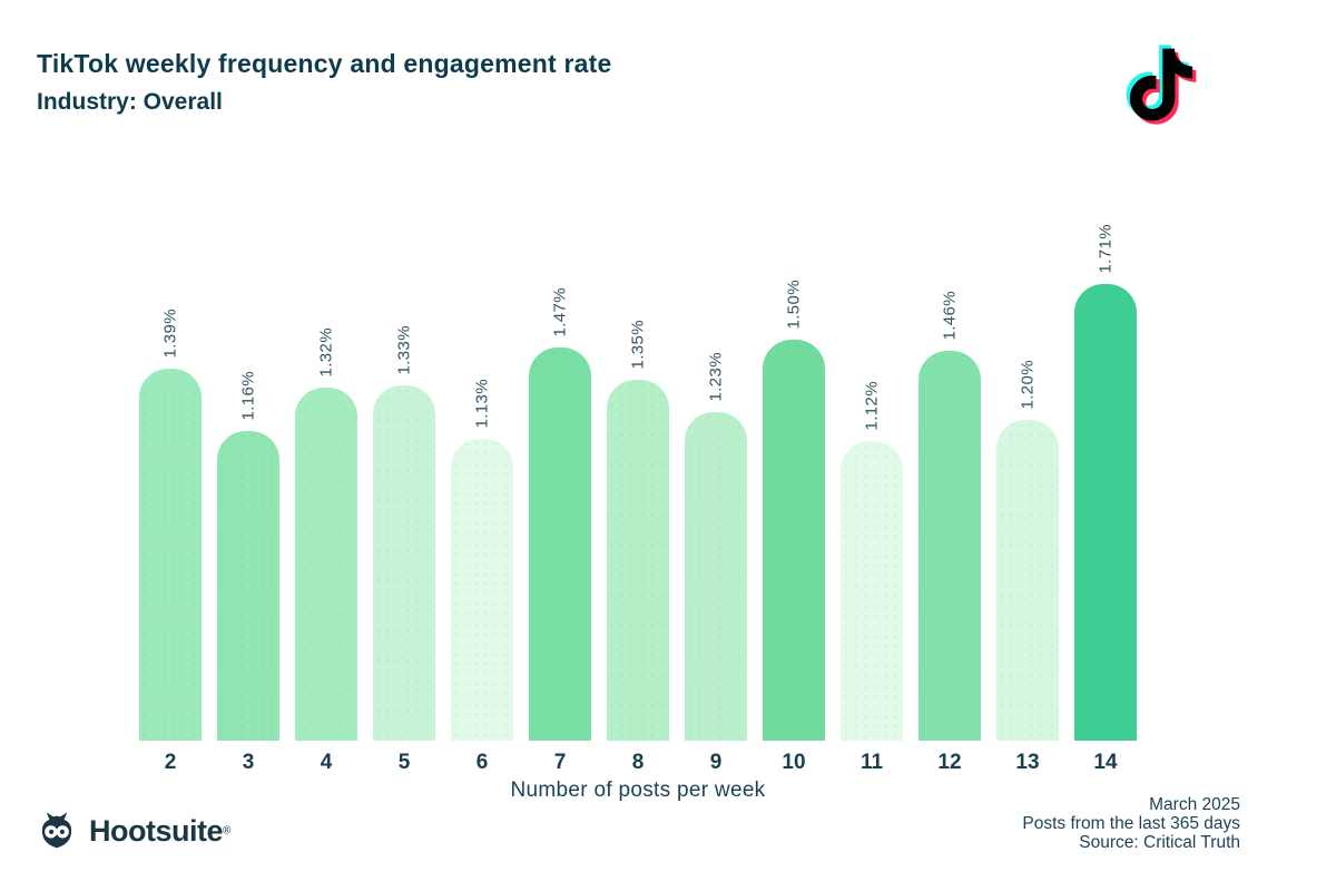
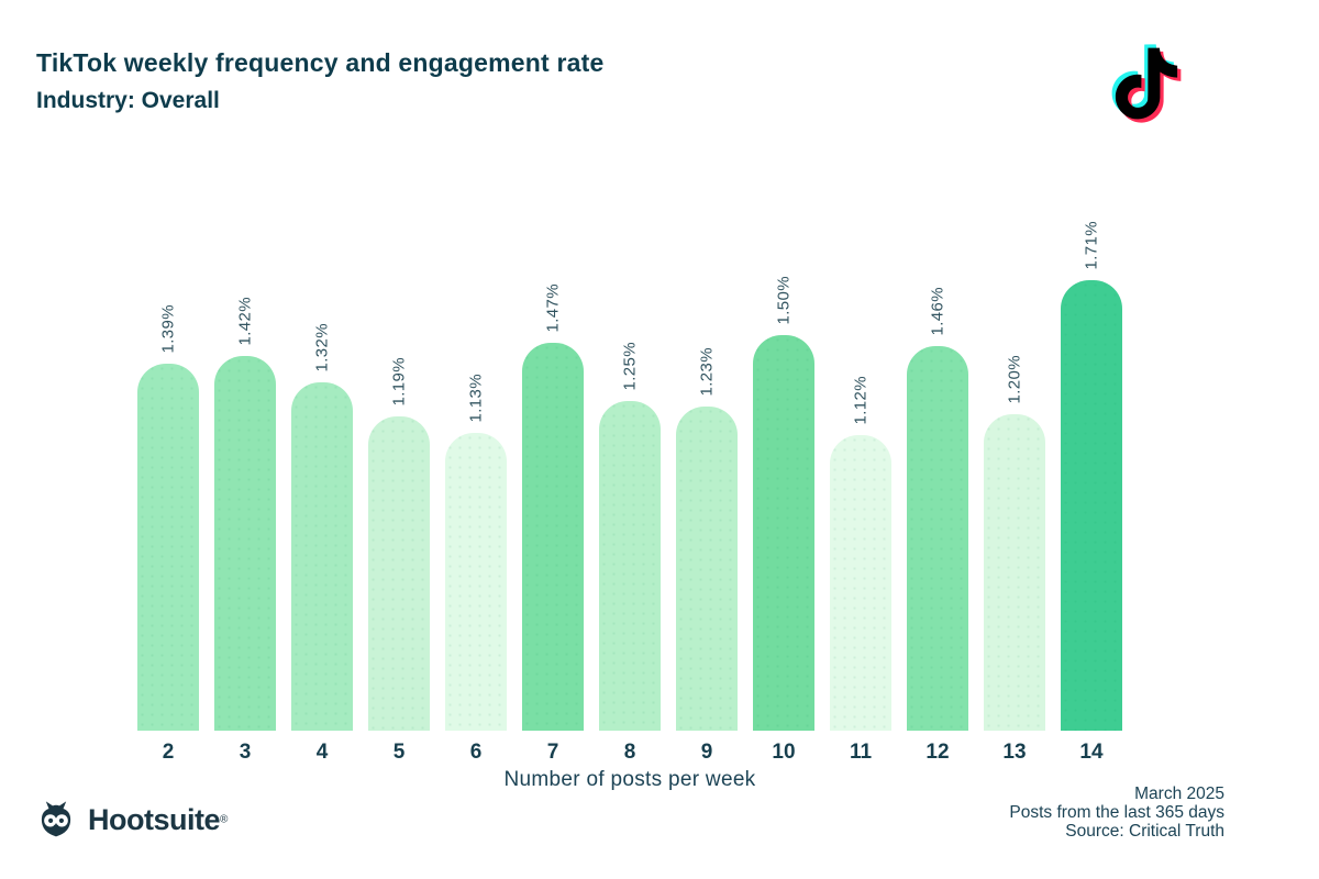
3: 1.16% -> 1.42%
5: 1.33% -> 1.19%
8: 1.35% -> 1.25%
